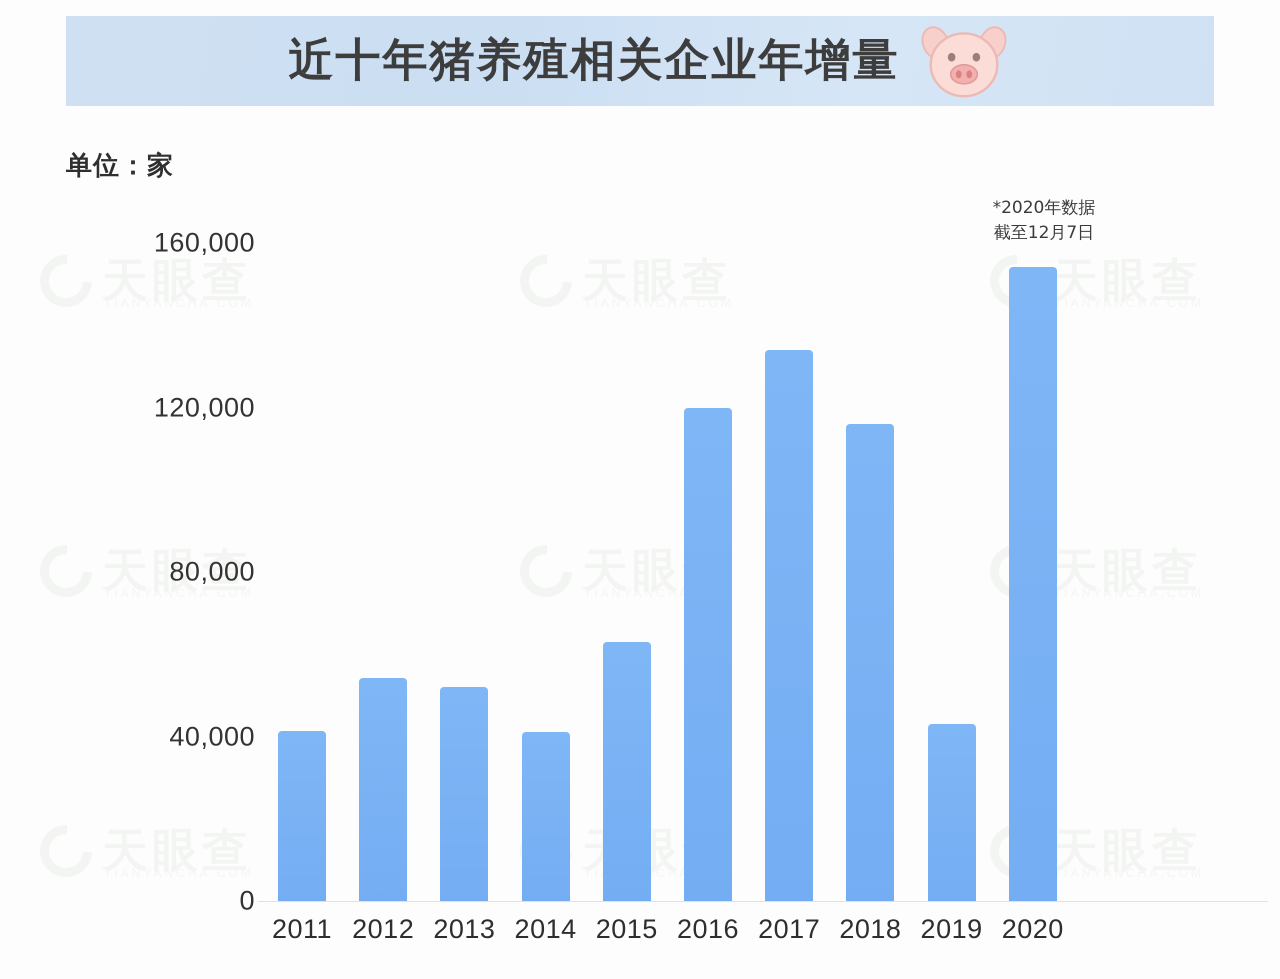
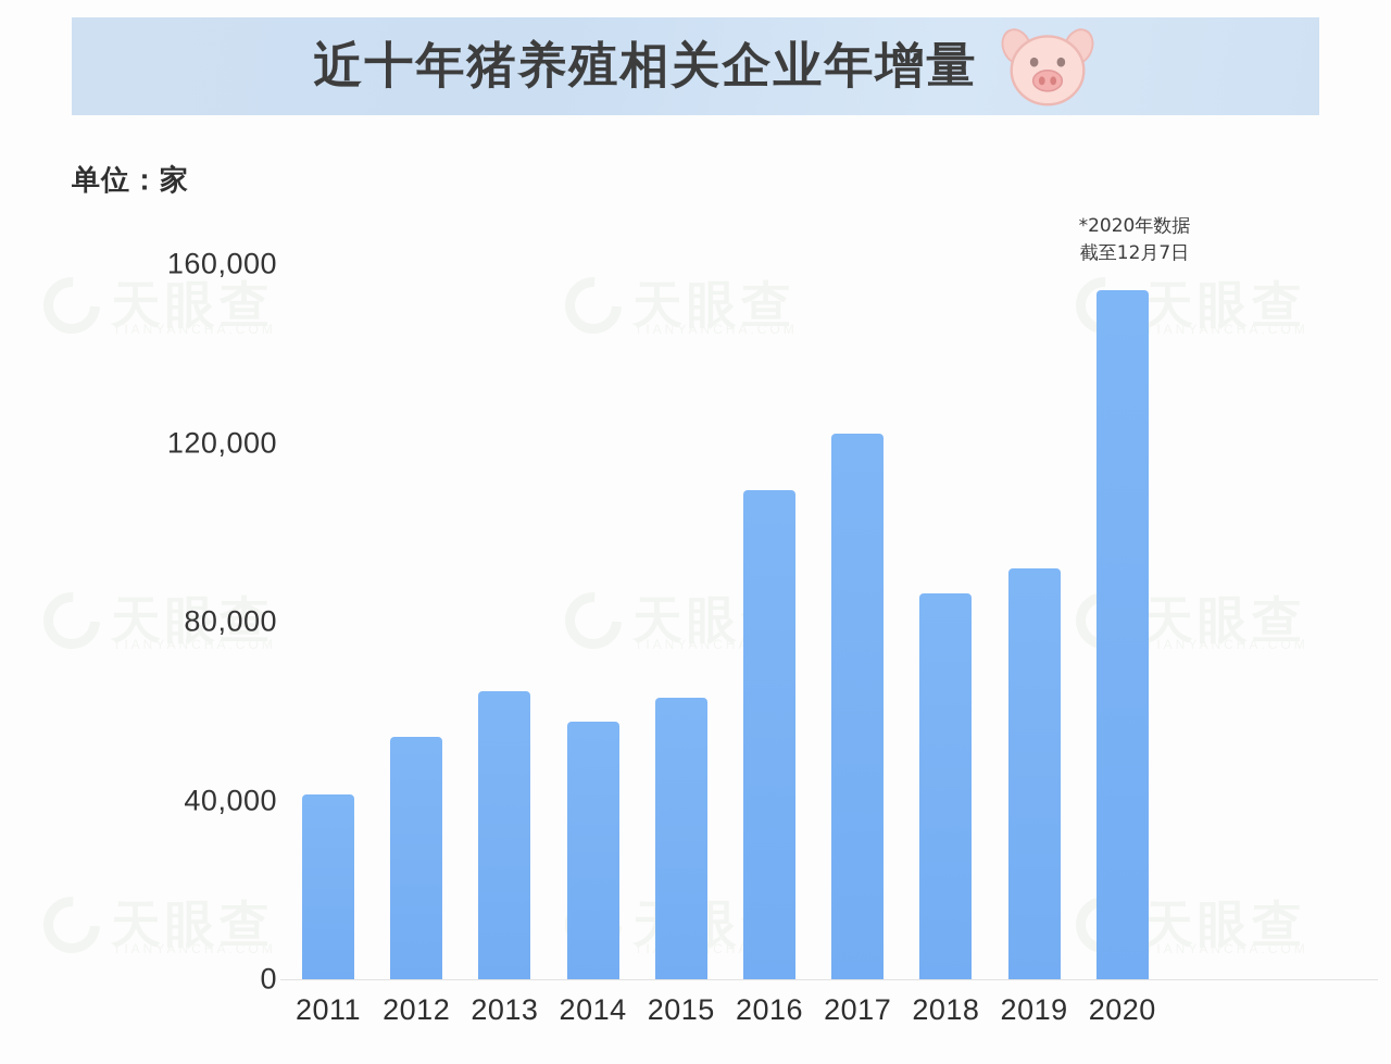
2013: 52000 -> 64000
2014: 41000 -> 58000
2016: 120000 -> 109000
2017: 134000 -> 122000
2018: 116000 -> 86000
2019: 43000 -> 92000
